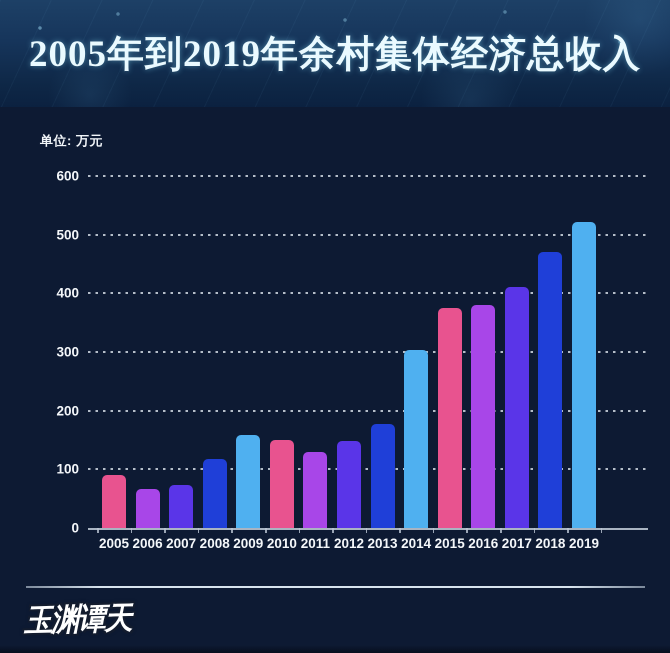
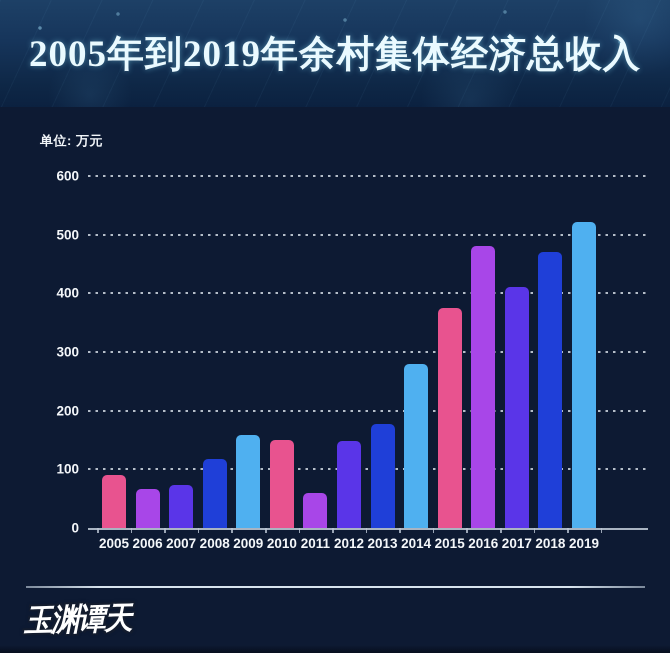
2011: 130 -> 60
2014: 300 -> 280
2016: 380 -> 480
